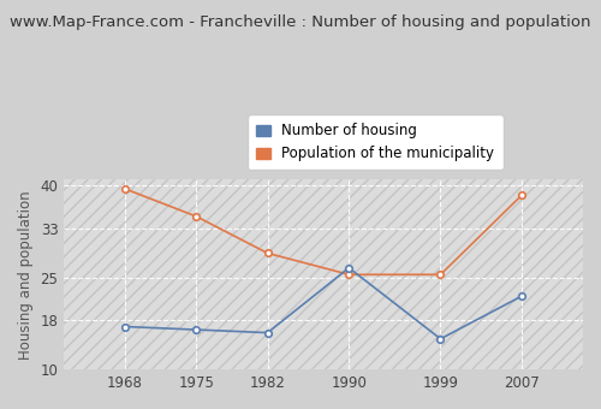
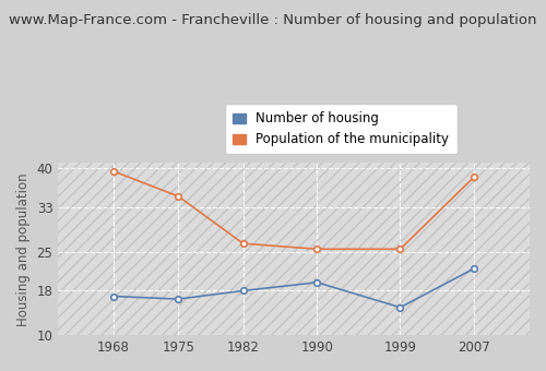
Number of housing/1982: 16.0 -> 18.0
Population of the municipality/1982: 29.0 -> 26.5
Number of housing/1990: 26.6 -> 19.5
